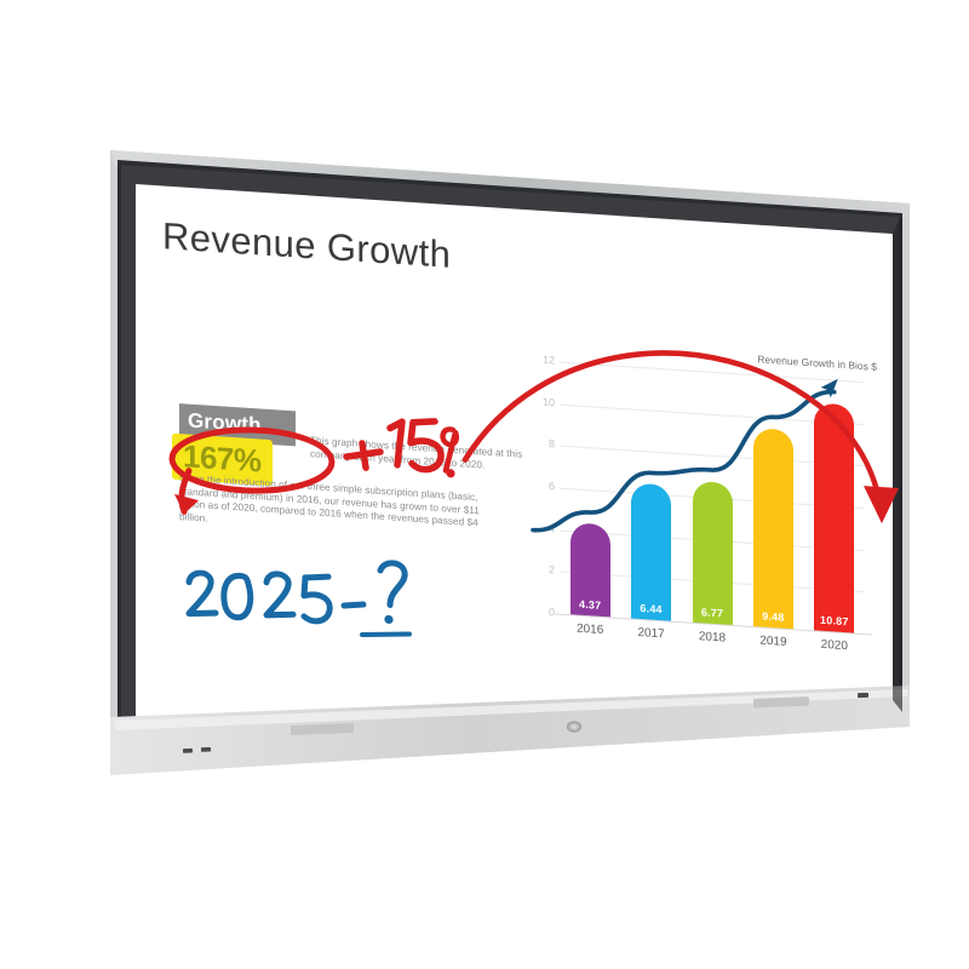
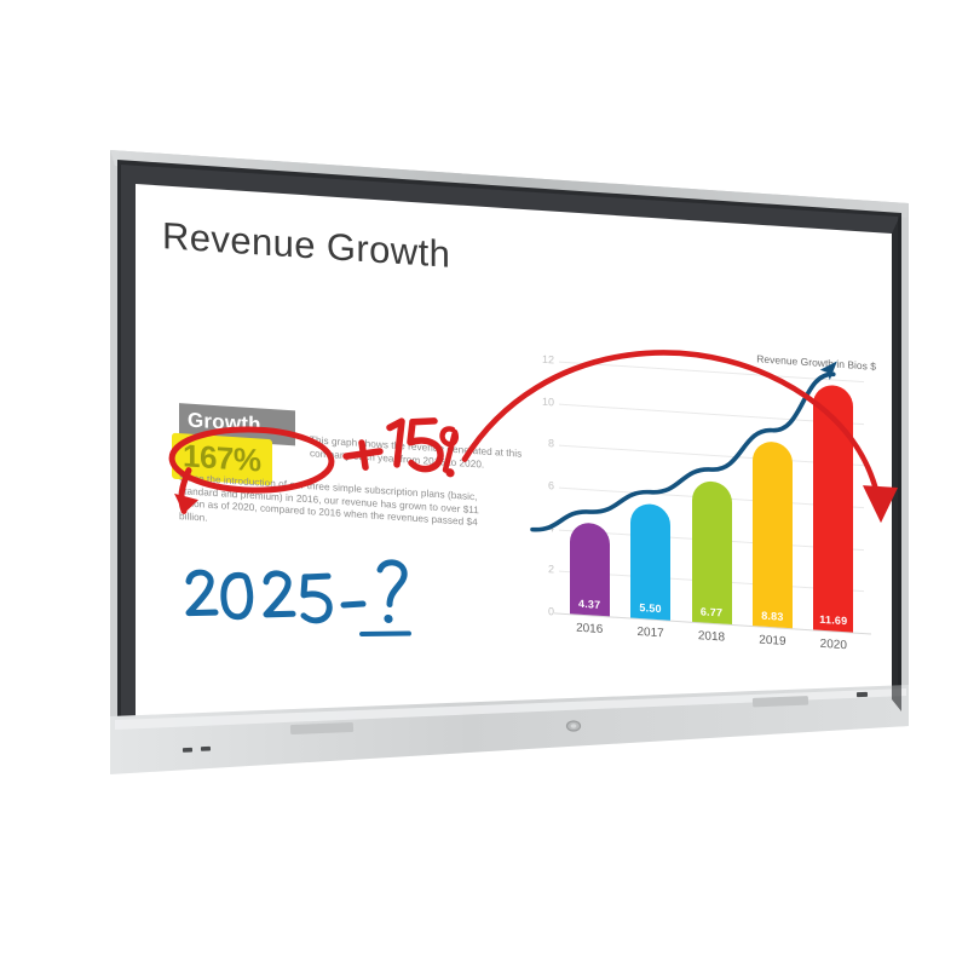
2017: 6.44 -> 5.50
2019: 9.48 -> 8.83
2020: 10.87 -> 11.69
